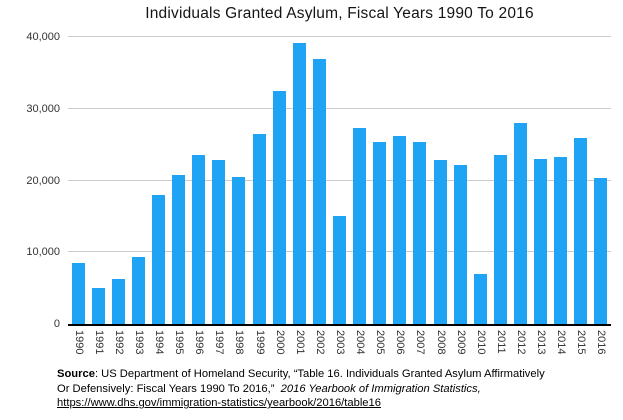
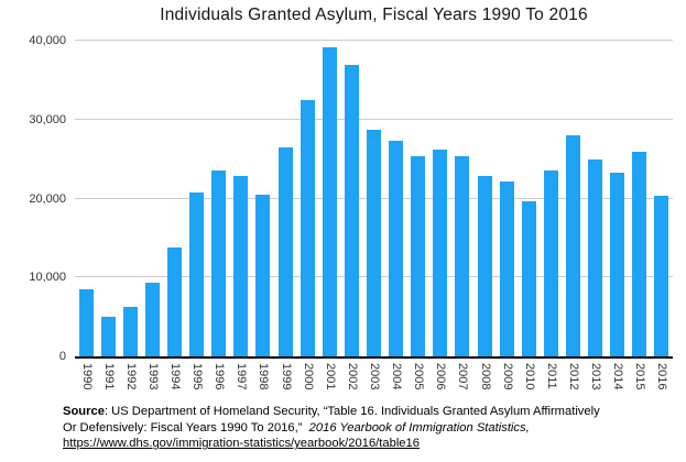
1994: 18000 -> 14000
2003: 15000 -> 29000
2010: 7000 -> 20000
2013: 23000 -> 25000
